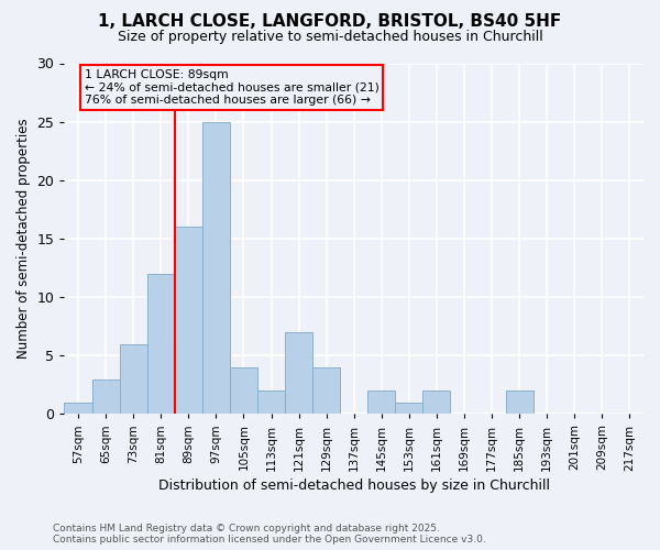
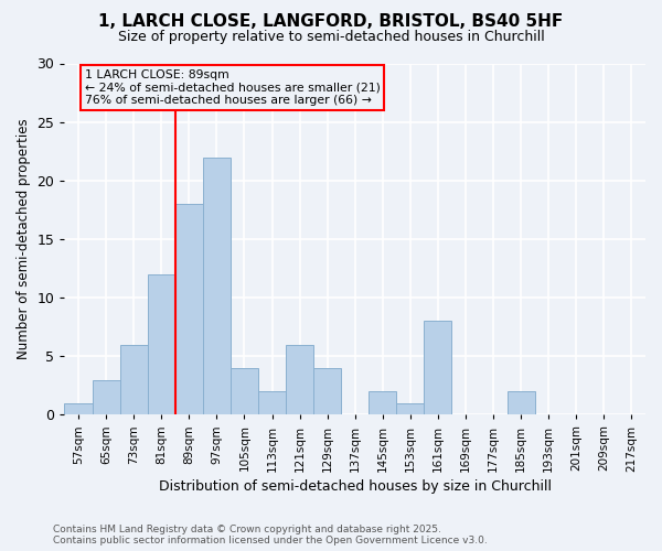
89sqm: 16 -> 18
97sqm: 25 -> 22
121sqm: 7 -> 6
161sqm: 2 -> 8
